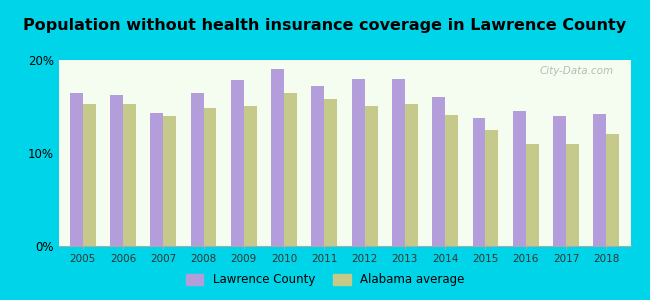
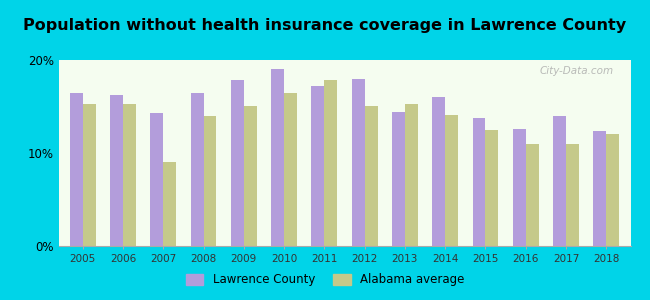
Alabama average/2007: 14.0% -> 9.0%
Alabama average/2008: 14.8% -> 14.0%
Alabama average/2011: 15.8% -> 17.8%
Lawrence County/2013: 18.0% -> 14.4%
Lawrence County/2016: 14.5% -> 12.6%
Lawrence County/2018: 14.2% -> 12.4%
